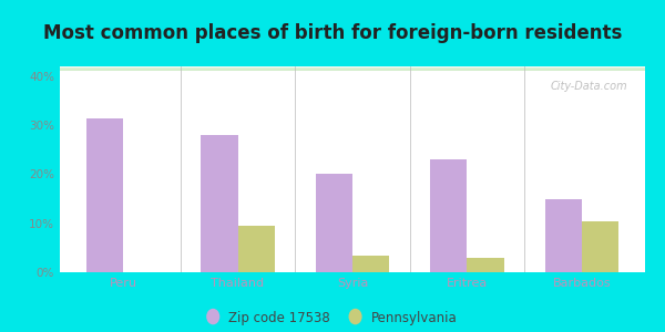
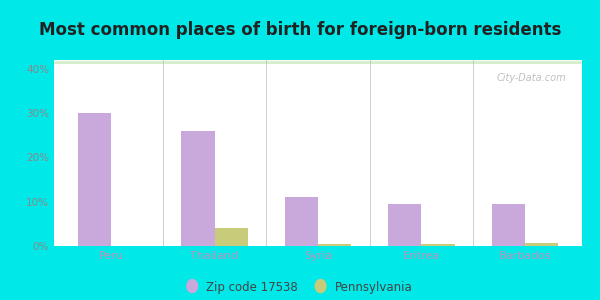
Zip code 17538/Peru: 31.5% -> 30.0%
Zip code 17538/Thailand: 28.0% -> 26.0%
Pennsylvania/Thailand: 9.5% -> 4.0%
Zip code 17538/Syria: 20.0% -> 11.0%
Pennsylvania/Syria: 3.5% -> 0.5%
Zip code 17538/Eritrea: 23.0% -> 9.5%
Pennsylvania/Eritrea: 3.0% -> 0.5%
Zip code 17538/Barbados: 15.0% -> 9.5%
Pennsylvania/Barbados: 10.5% -> 0.7%
